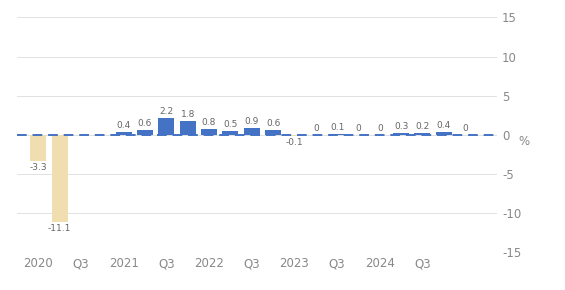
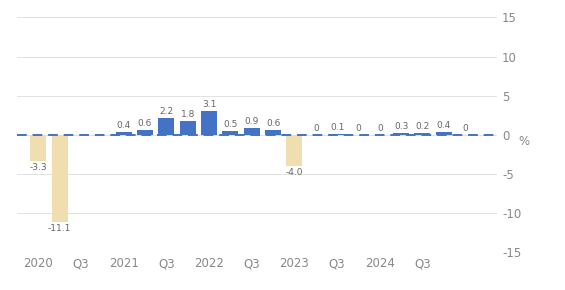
2022: 0.8 -> 3.1
2023: -0.1 -> -4.0
